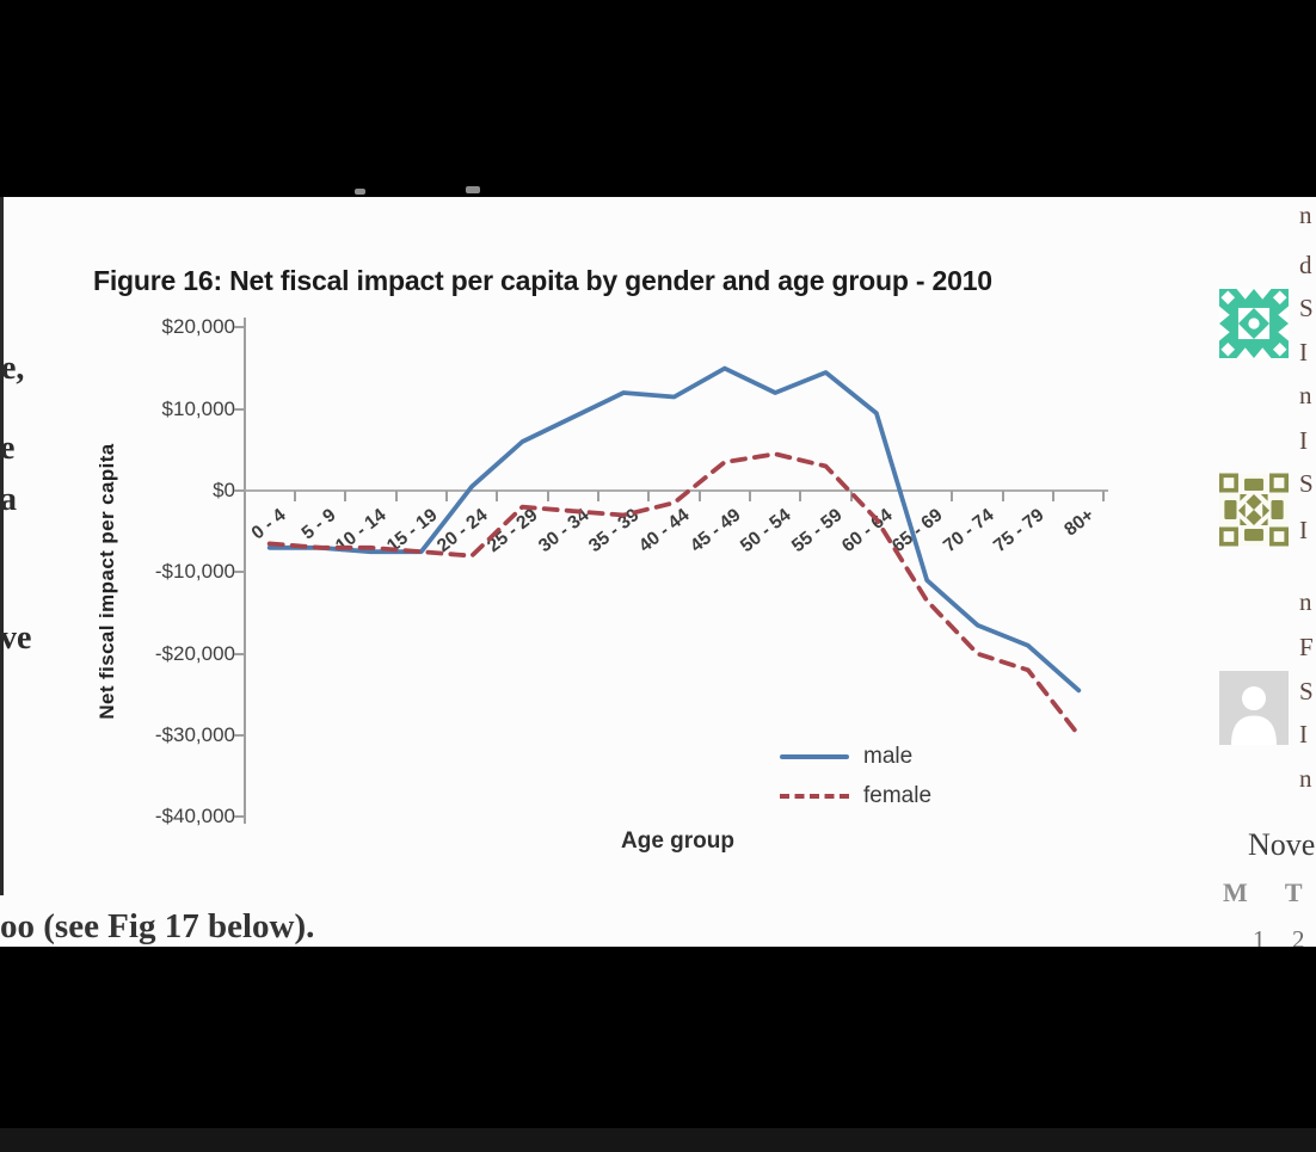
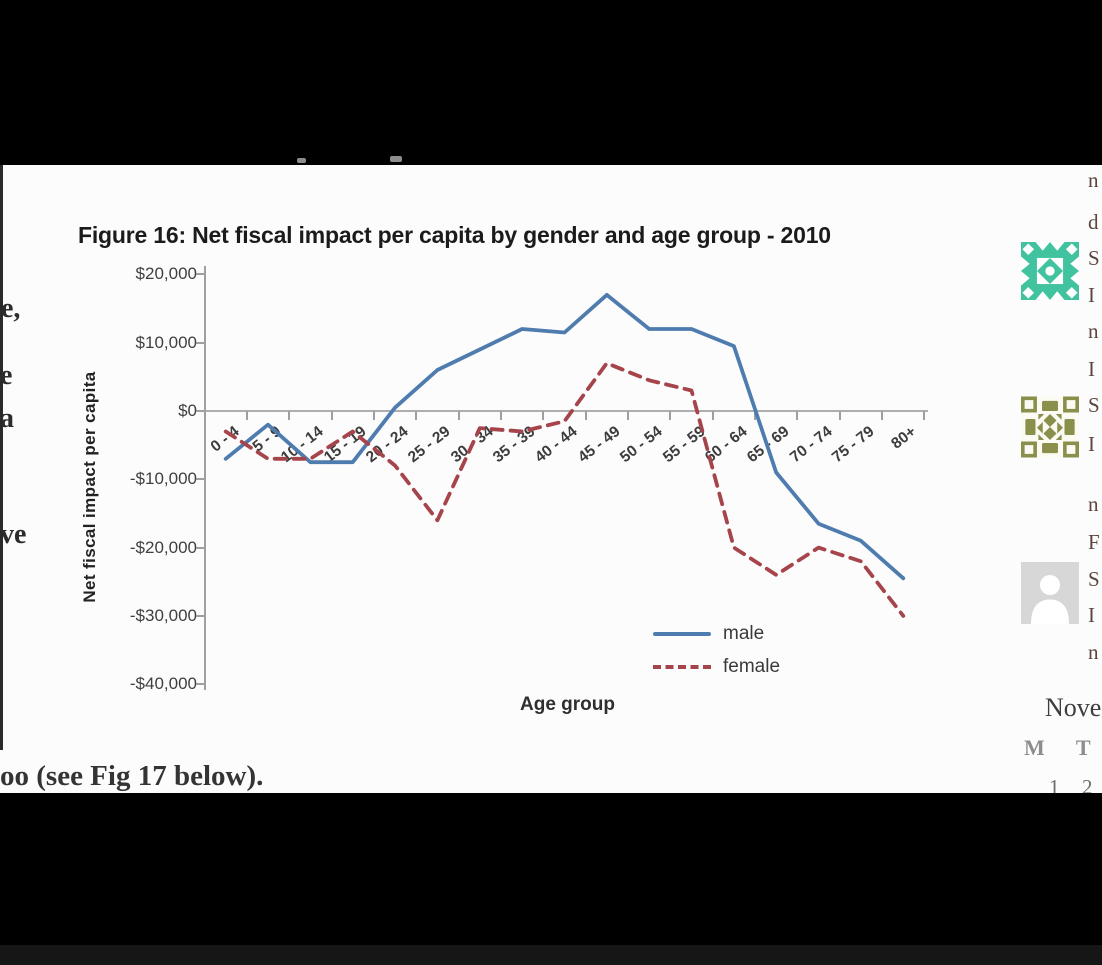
female/0 - 4: -$6000 -> -$3000
male/5 - 9: -$7000 -> -$2000
female/15 - 19: -$8000 -> -$3000
female/25 - 29: -$2000 -> -$16000
male/45 - 49: $15000 -> $17000
female/45 - 49: $4000 -> $7000
male/55 - 59: $14000 -> $12000
female/60 - 64: -$4000 -> -$20000
male/65 - 69: -$11000 -> -$9000
female/65 - 69: -$14000 -> -$24000
